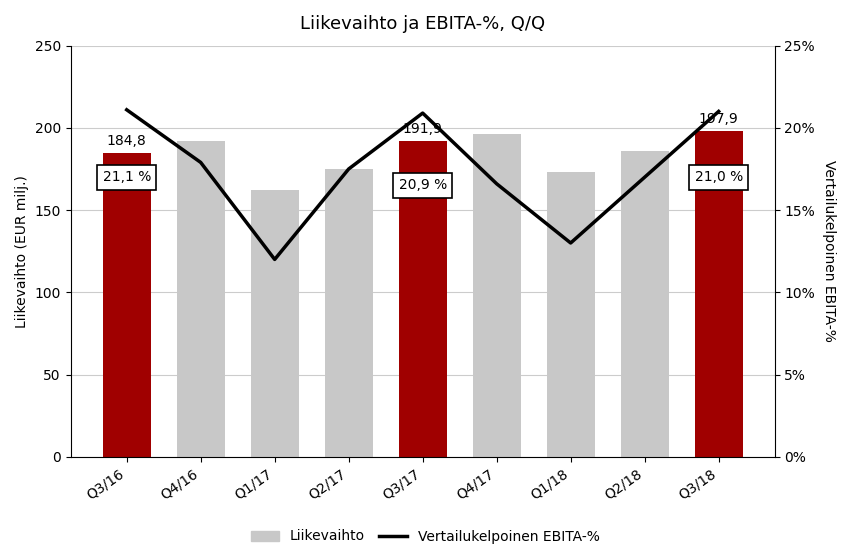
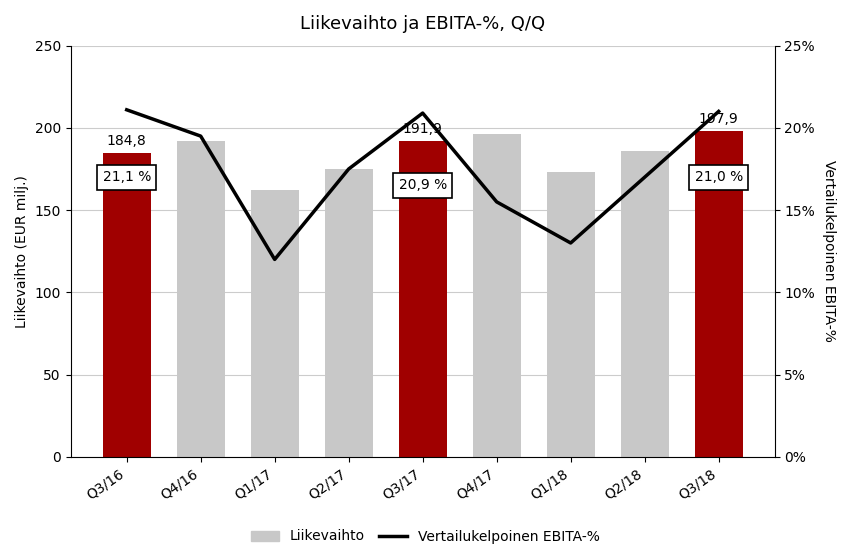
Vertailukelpoinen EBITA-%/Q4/16: 17.9% -> 19.5%
Vertailukelpoinen EBITA-%/Q4/17: 16.6% -> 15.5%
